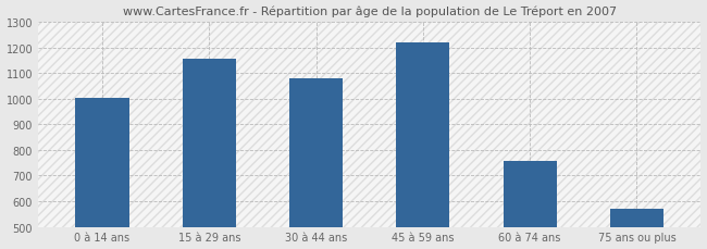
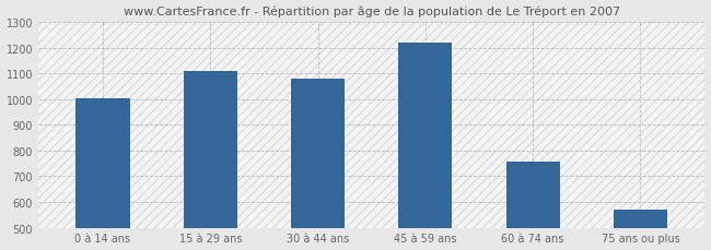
15 à 29 ans: 1155 -> 1110
